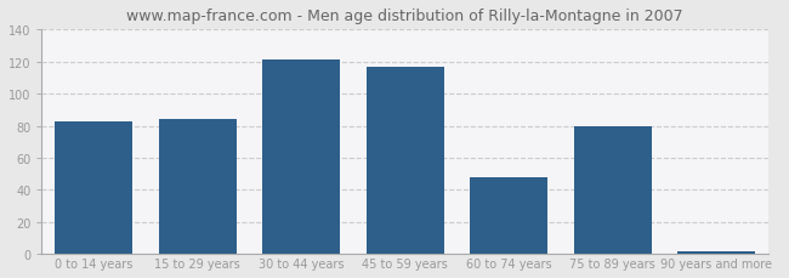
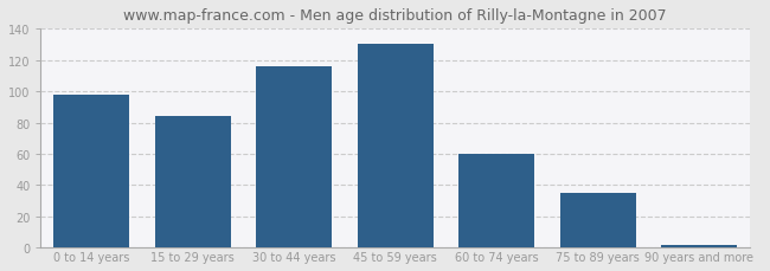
0 to 14 years: 83 -> 98
30 to 44 years: 121 -> 116
45 to 59 years: 117 -> 130
60 to 74 years: 48 -> 60
75 to 89 years: 80 -> 35
